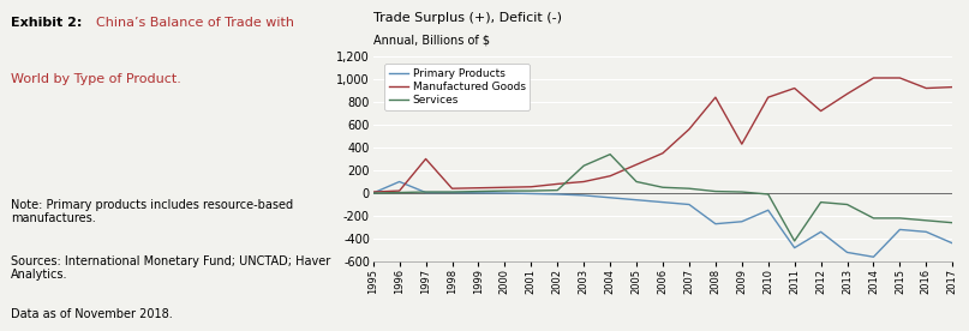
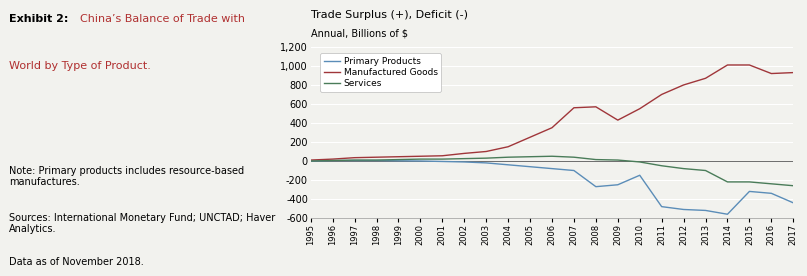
Primary Products/1996: 100 -> 0
Manufactured Goods/1997: 300 -> 40
Services/2003: 240 -> 30
Services/2004: 340 -> 40
Services/2005: 100 -> 40
Manufactured Goods/2008: 840 -> 570
Manufactured Goods/2010: 840 -> 550
Manufactured Goods/2011: 920 -> 700
Services/2011: -420 -> -50
Primary Products/2012: -340 -> -510
Manufactured Goods/2012: 720 -> 800
